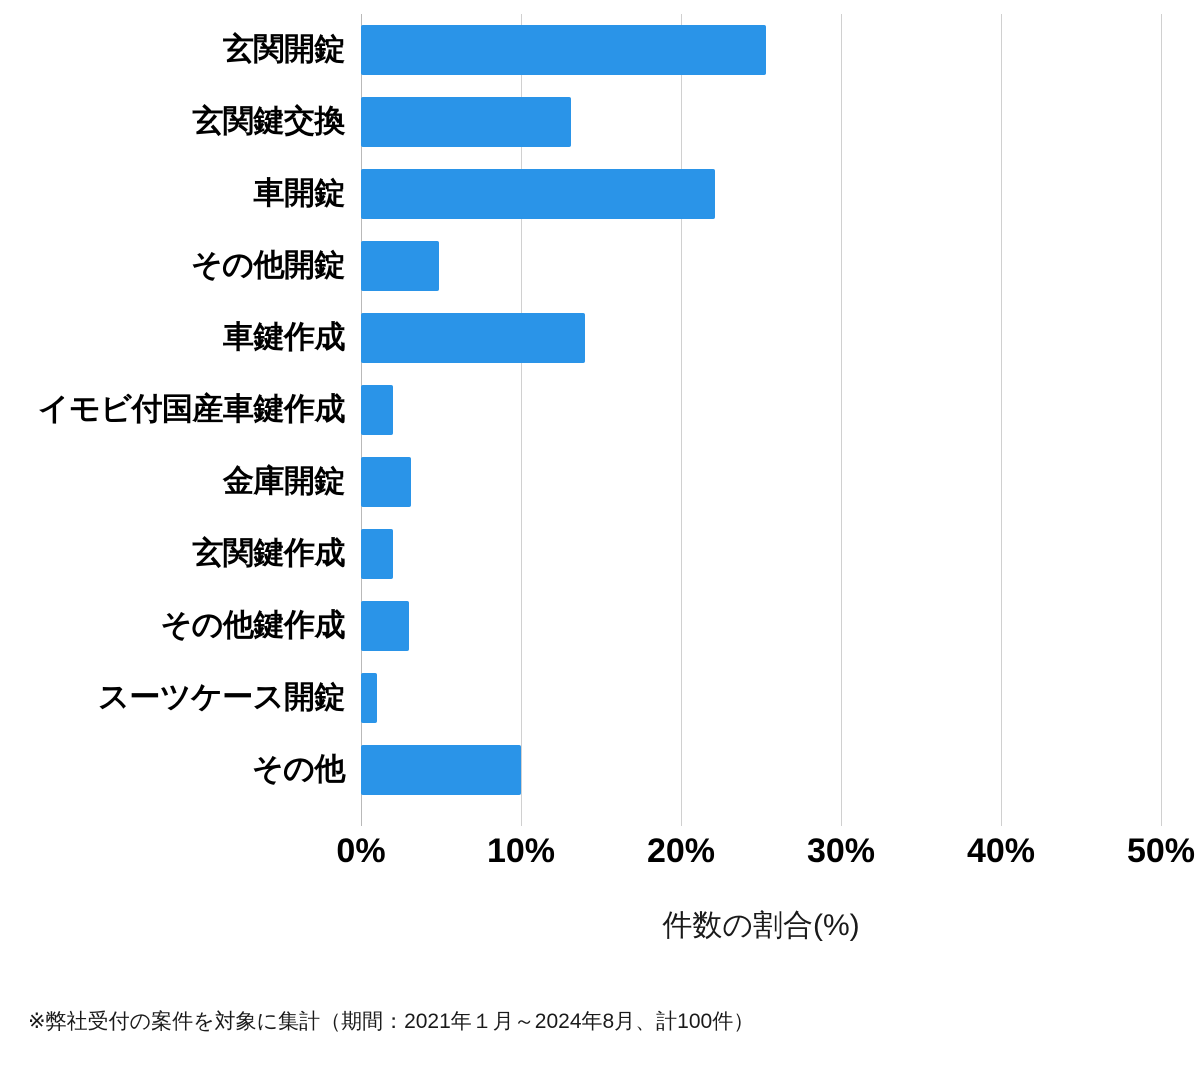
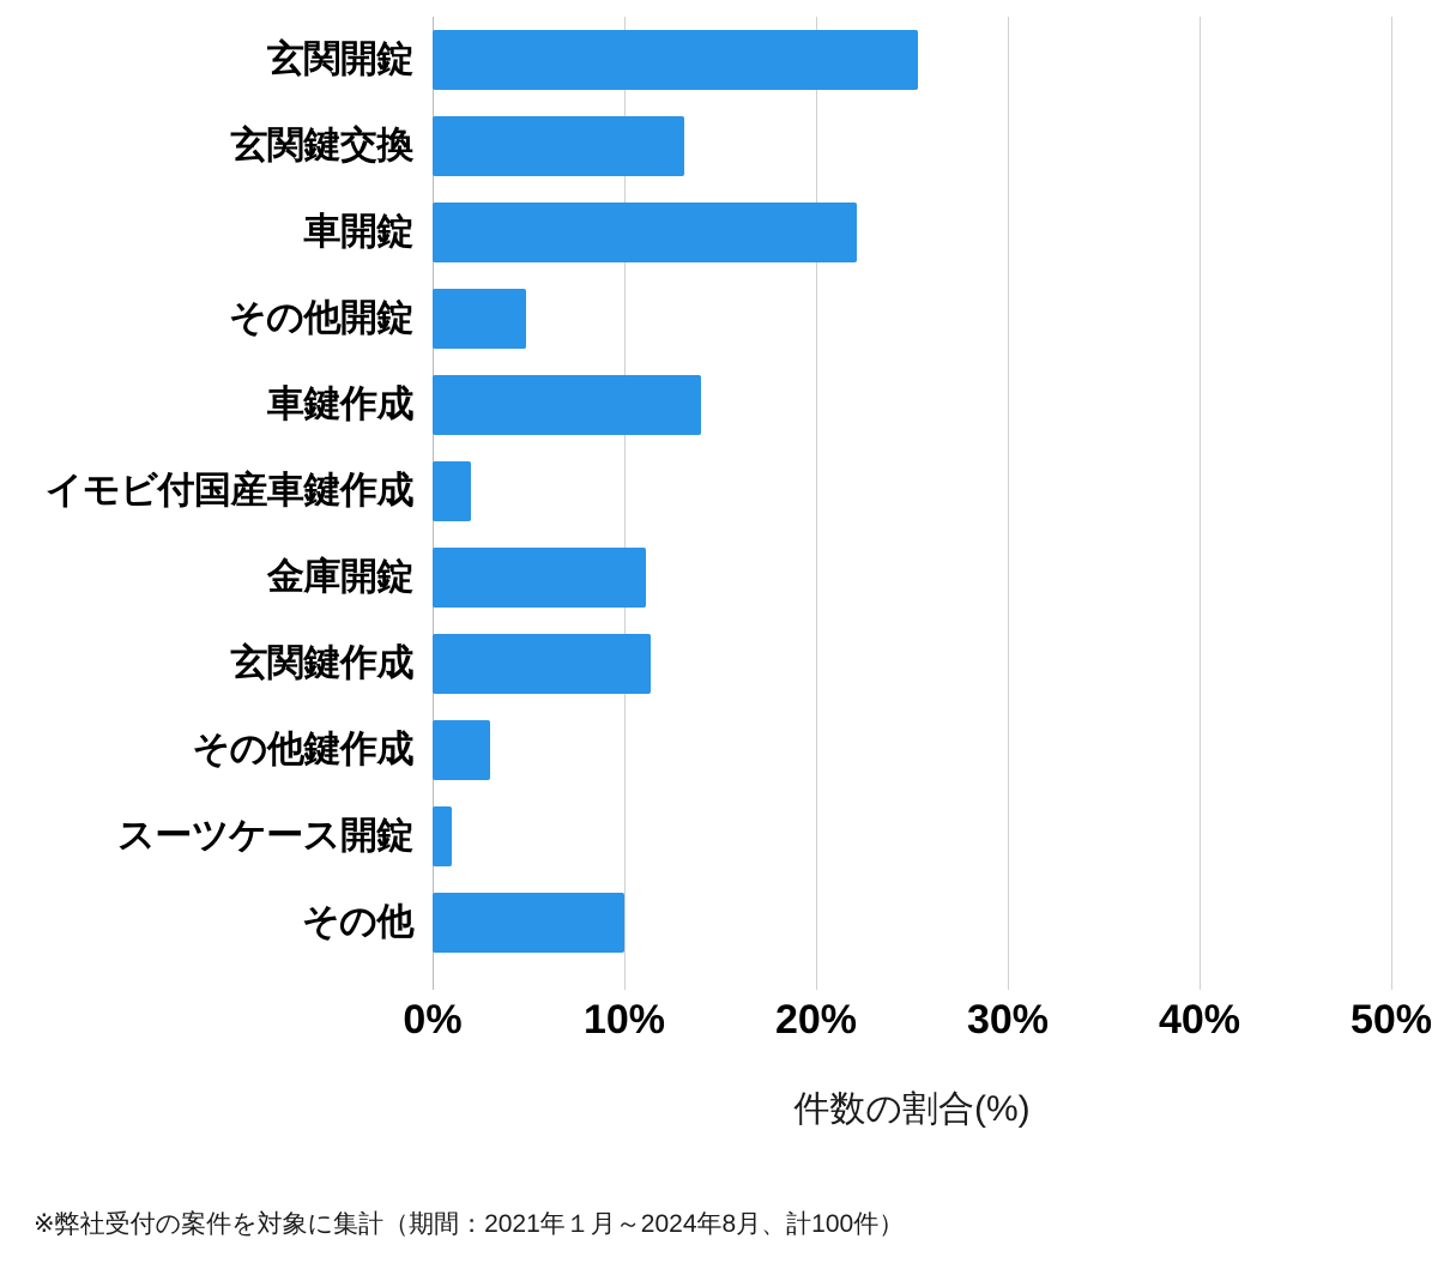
金庫開錠: 3.1% -> 11.1%
玄関鍵作成: 2.0% -> 11.4%
